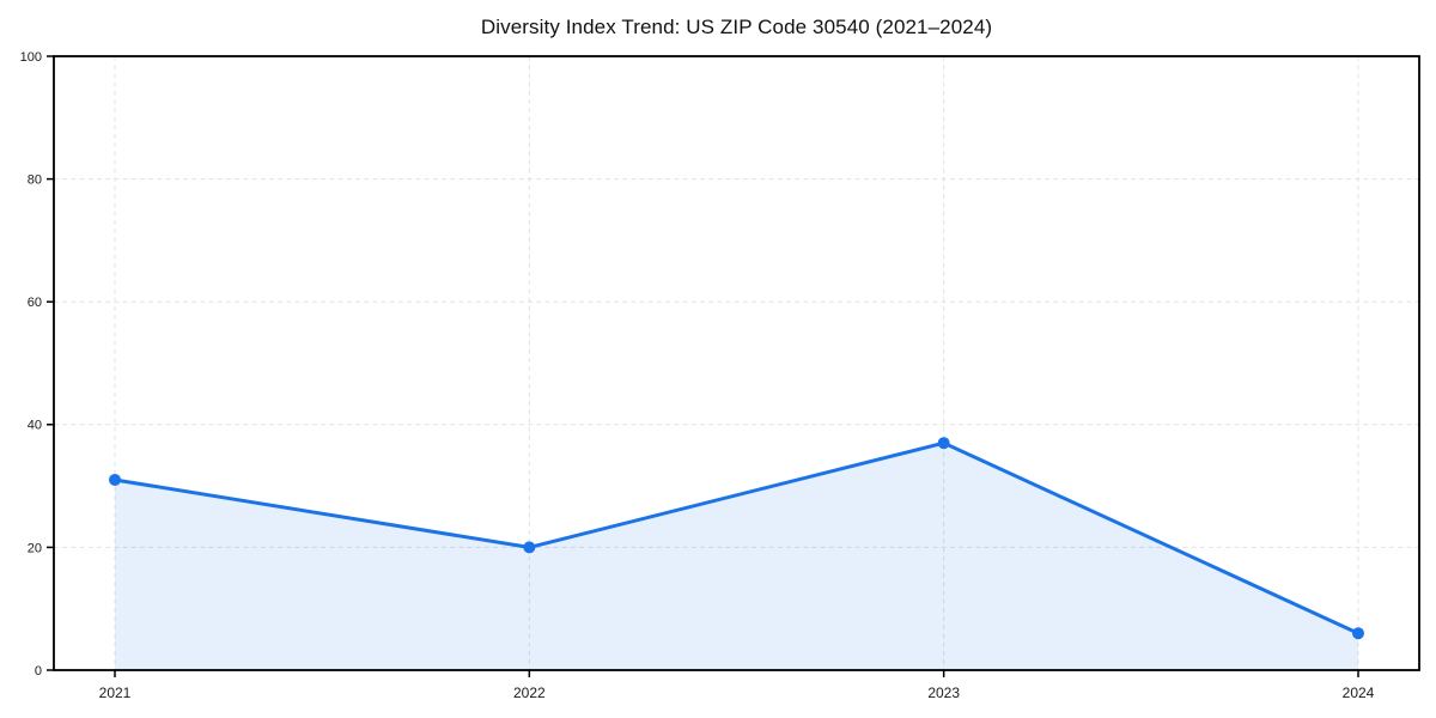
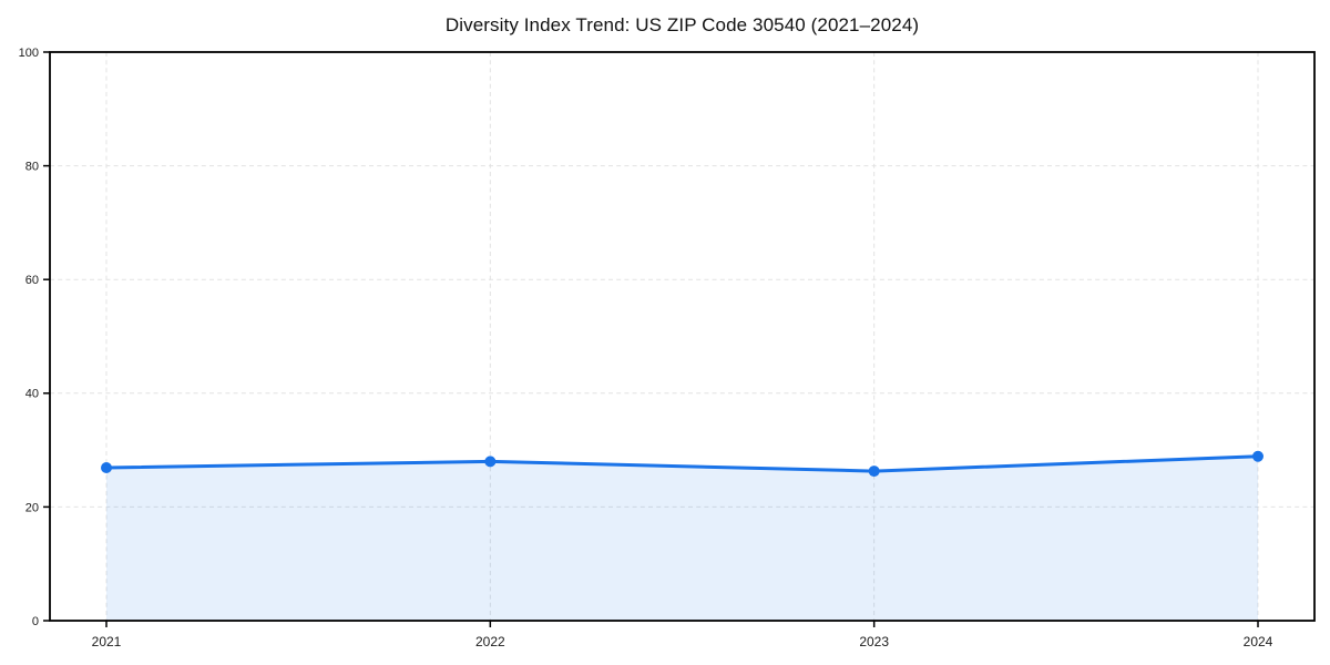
2021: 31 -> 27
2022: 20 -> 28
2023: 37 -> 26
2024: 6 -> 29
